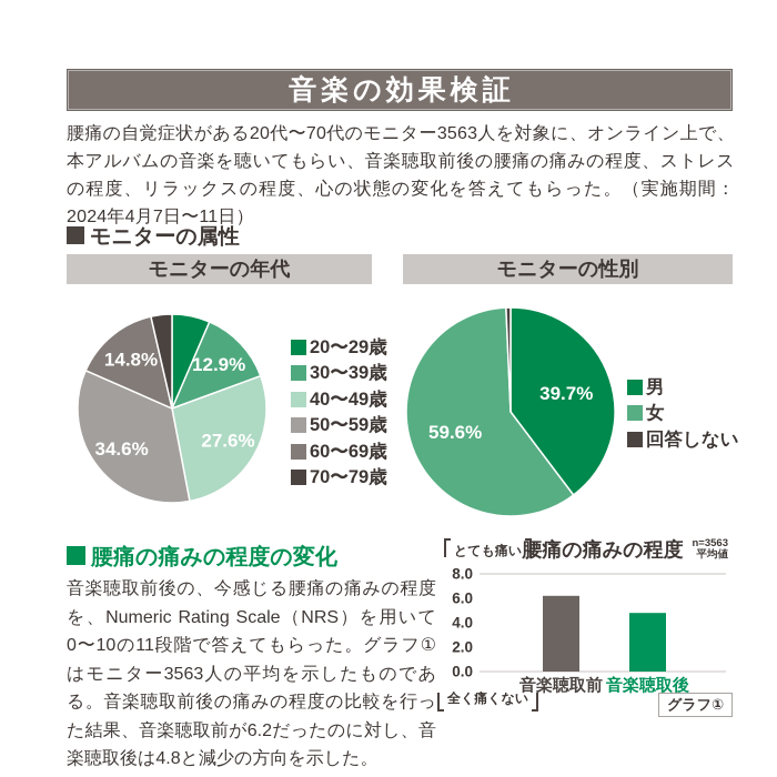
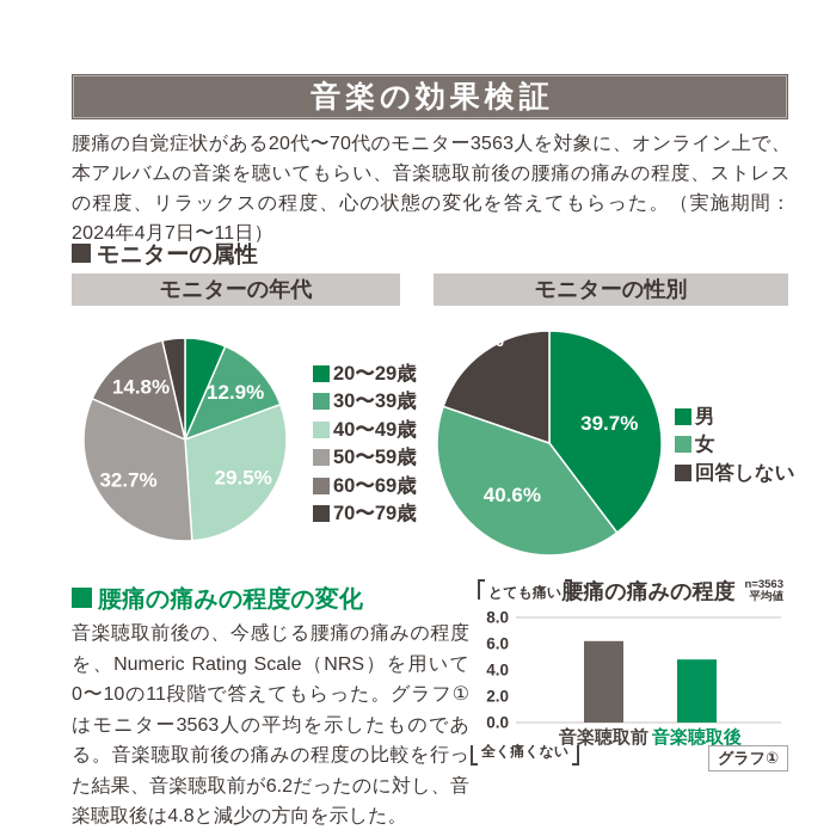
モニターの年代/40〜49歳: 27.6% -> 29.5%
モニターの年代/50〜59歳: 34.6% -> 32.7%
モニターの性別/女: 59.6% -> 40.6%
モニターの性別/回答しない: 0.7% -> 19.7%
